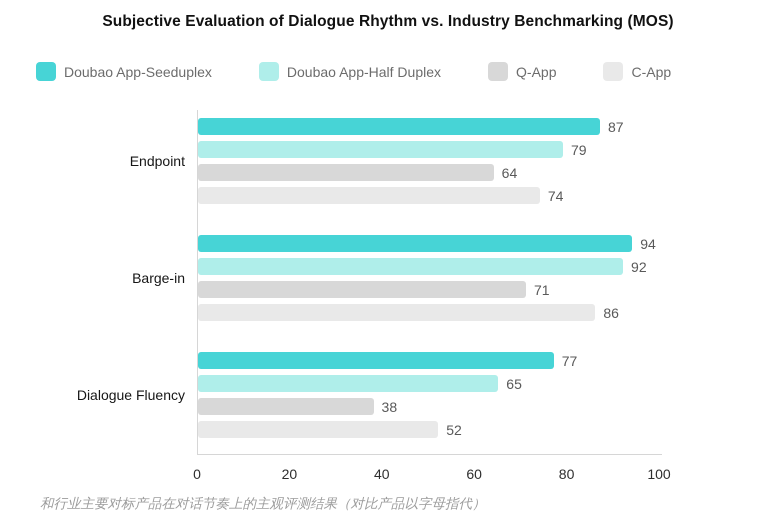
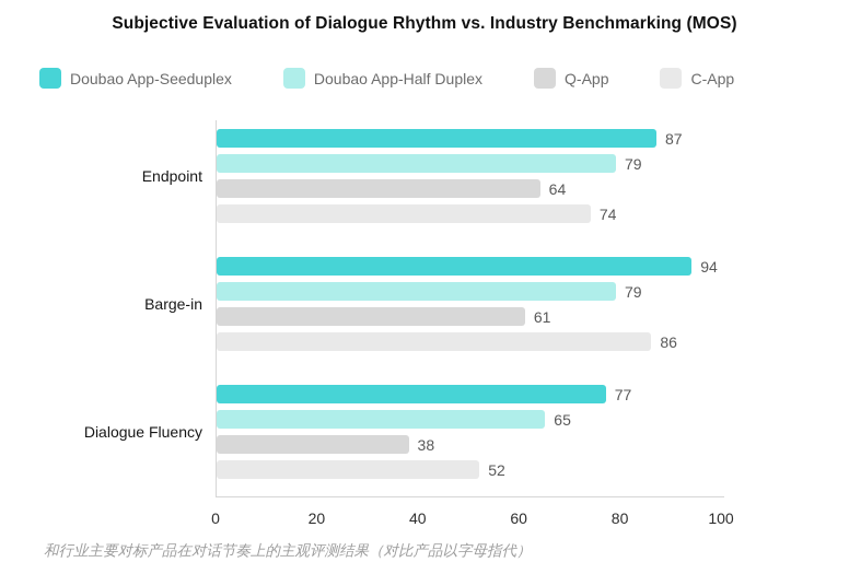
Doubao App-Half Duplex/Barge-in: 92 -> 79
Q-App/Barge-in: 71 -> 61
